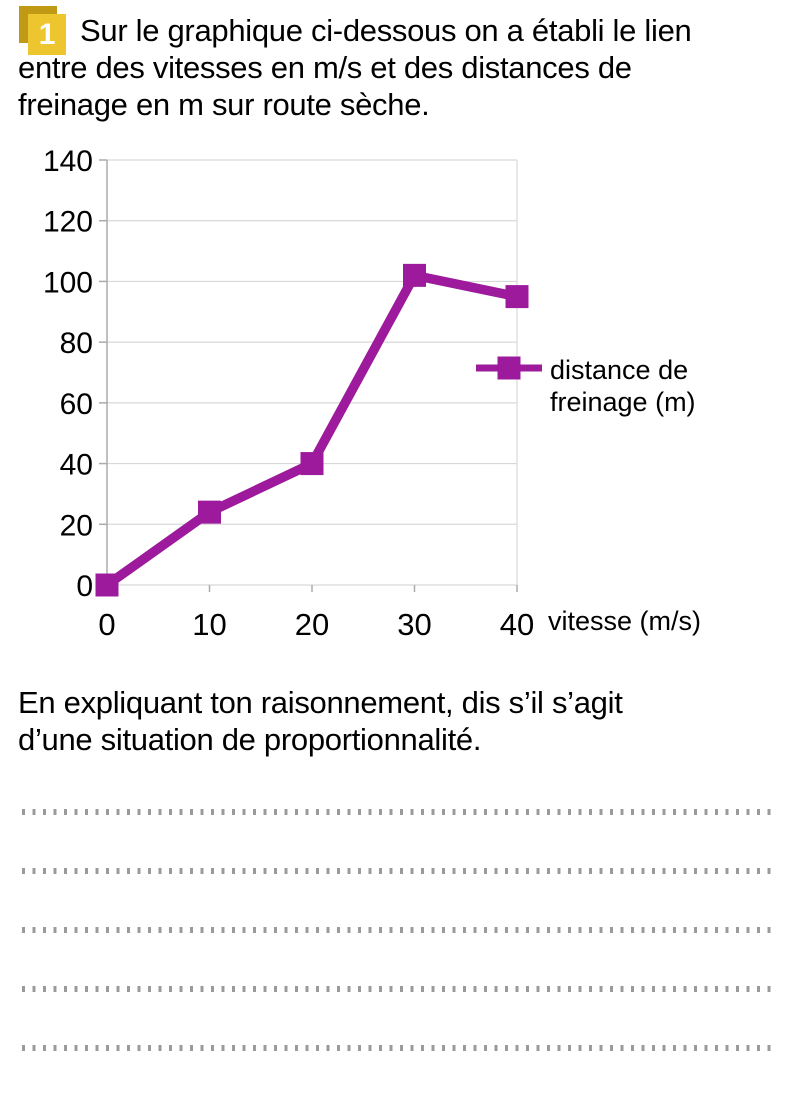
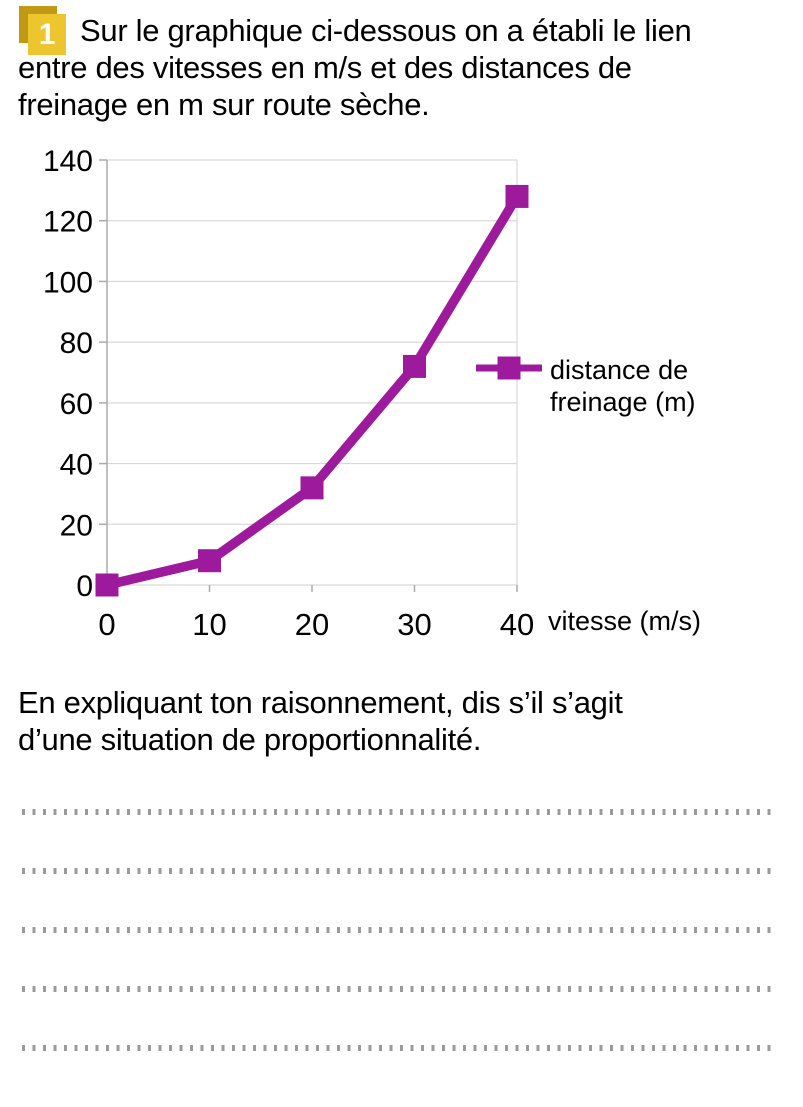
10: 24 -> 8
20: 40 -> 32
30: 102 -> 72
40: 95 -> 128
